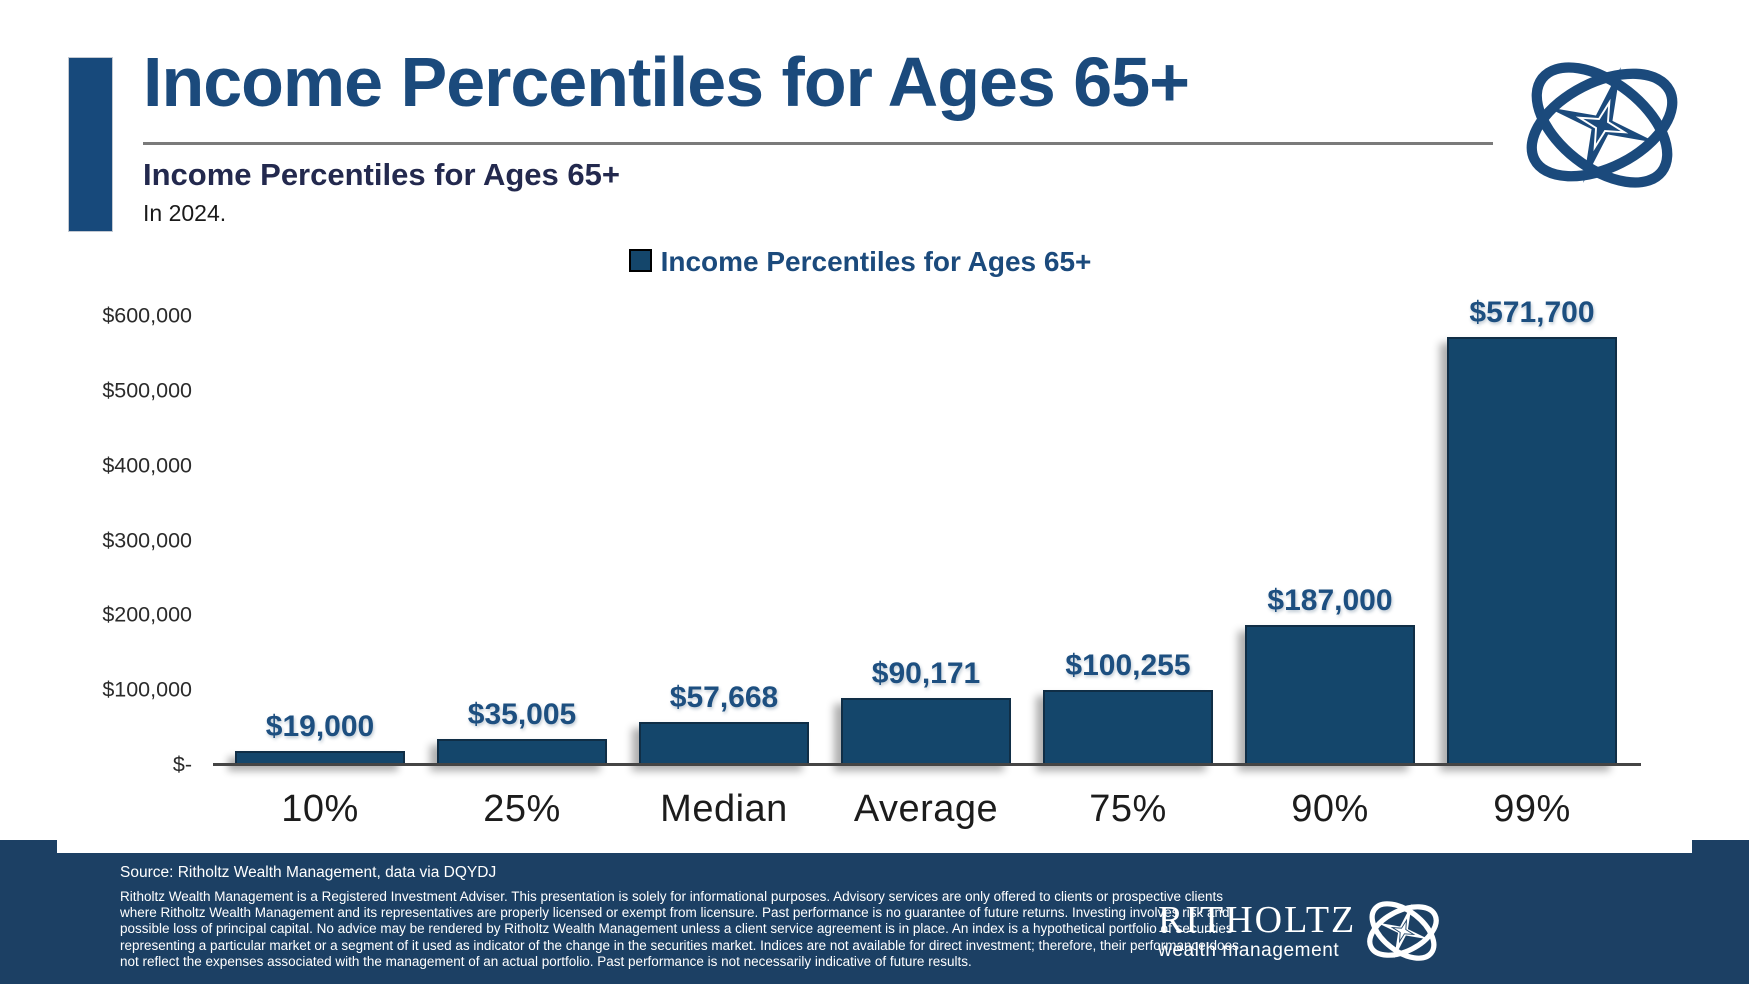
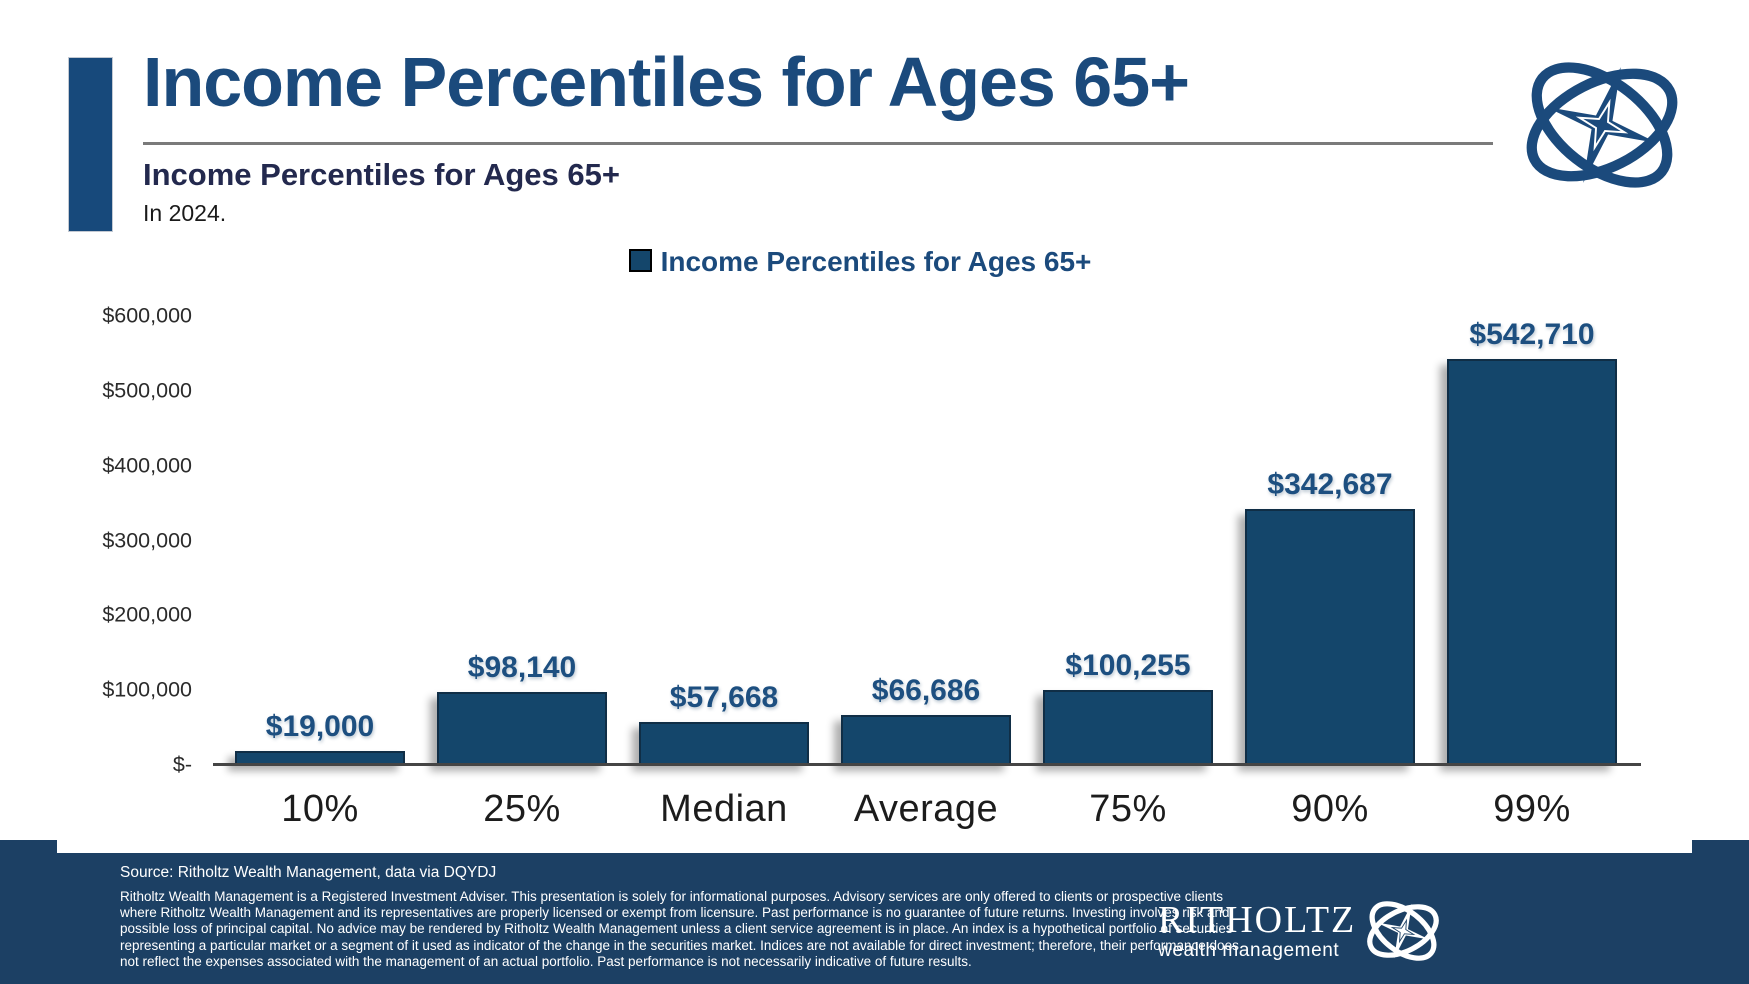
25%: $35,005 -> $98,140
Average: $90,171 -> $66,686
90%: $187,000 -> $342,687
99%: $571,700 -> $542,710
